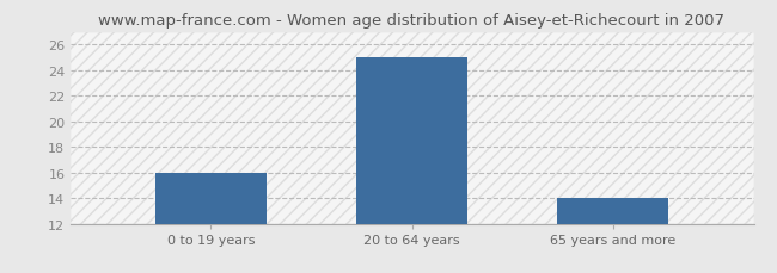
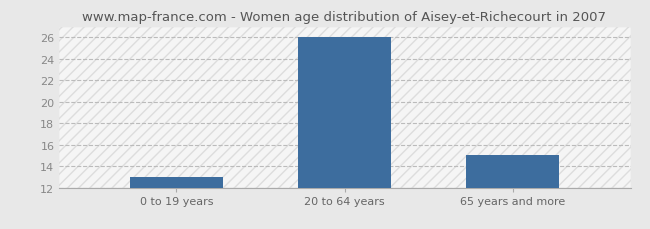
0 to 19 years: 16 -> 13
20 to 64 years: 25 -> 26
65 years and more: 14 -> 15
